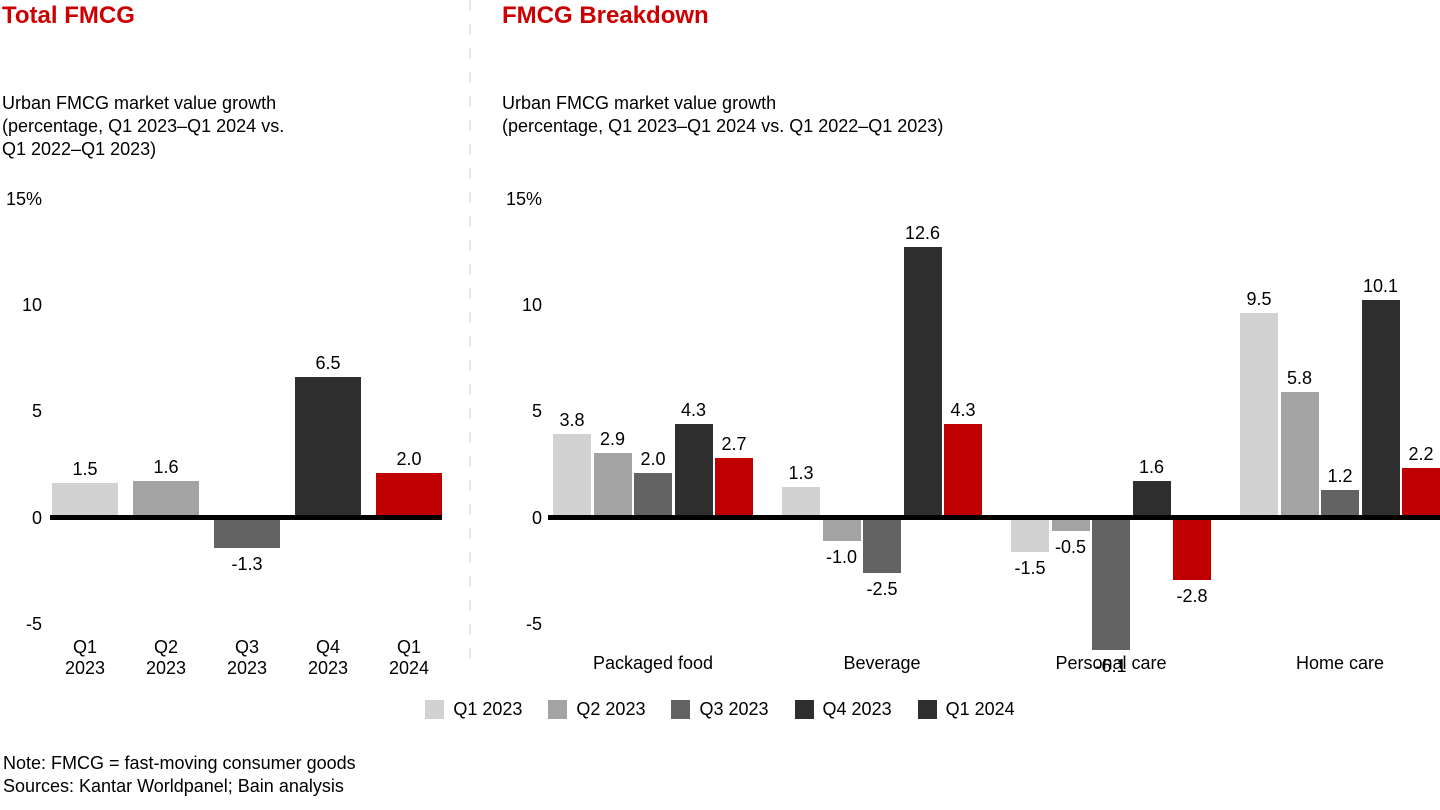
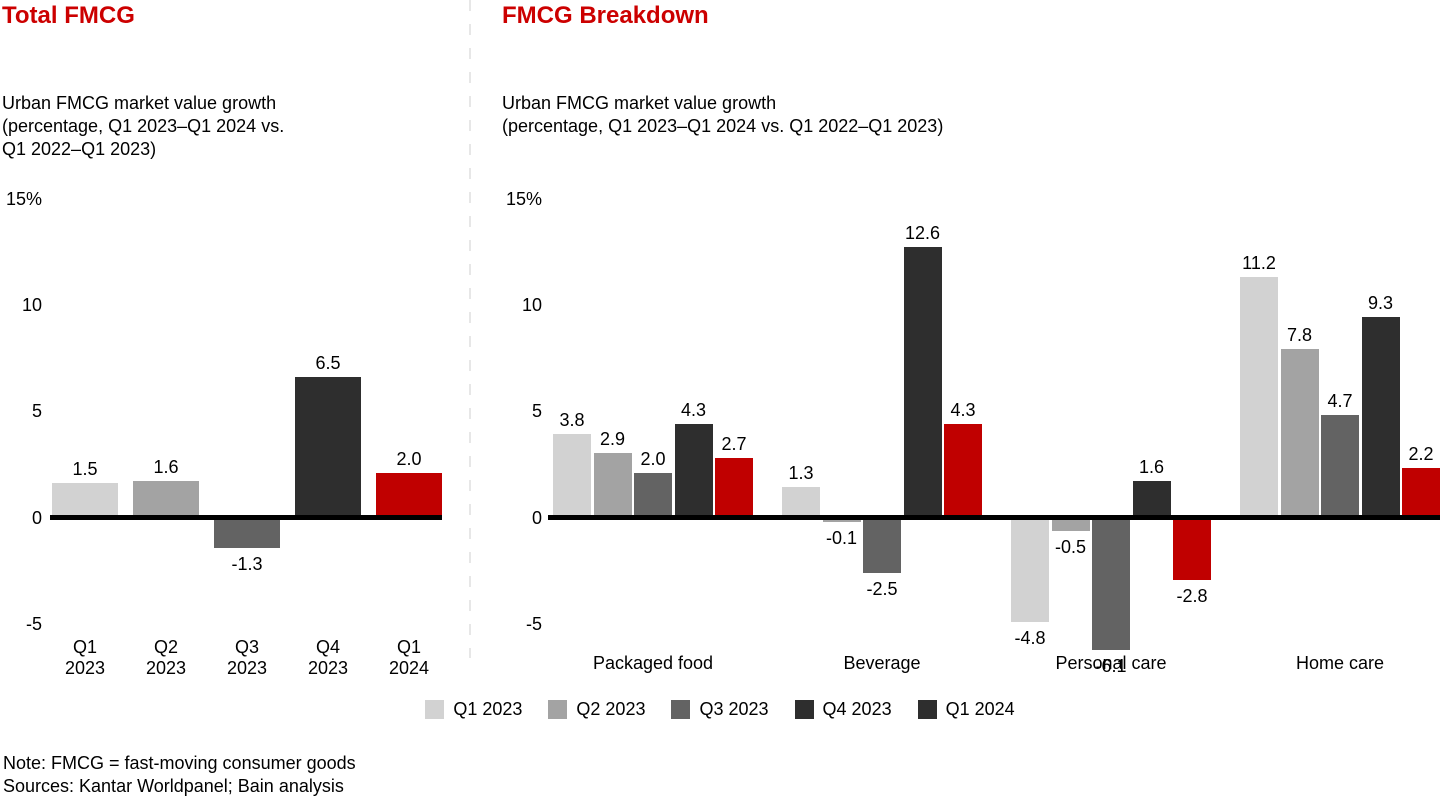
FMCG Breakdown/Q2 2023/Beverage: -1.0 -> -0.1
FMCG Breakdown/Q1 2023/Personal care: -1.5 -> -4.8
FMCG Breakdown/Q1 2023/Home care: 9.5 -> 11.2
FMCG Breakdown/Q2 2023/Home care: 5.8 -> 7.8
FMCG Breakdown/Q3 2023/Home care: 1.2 -> 4.7
FMCG Breakdown/Q4 2023/Home care: 10.1 -> 9.3
